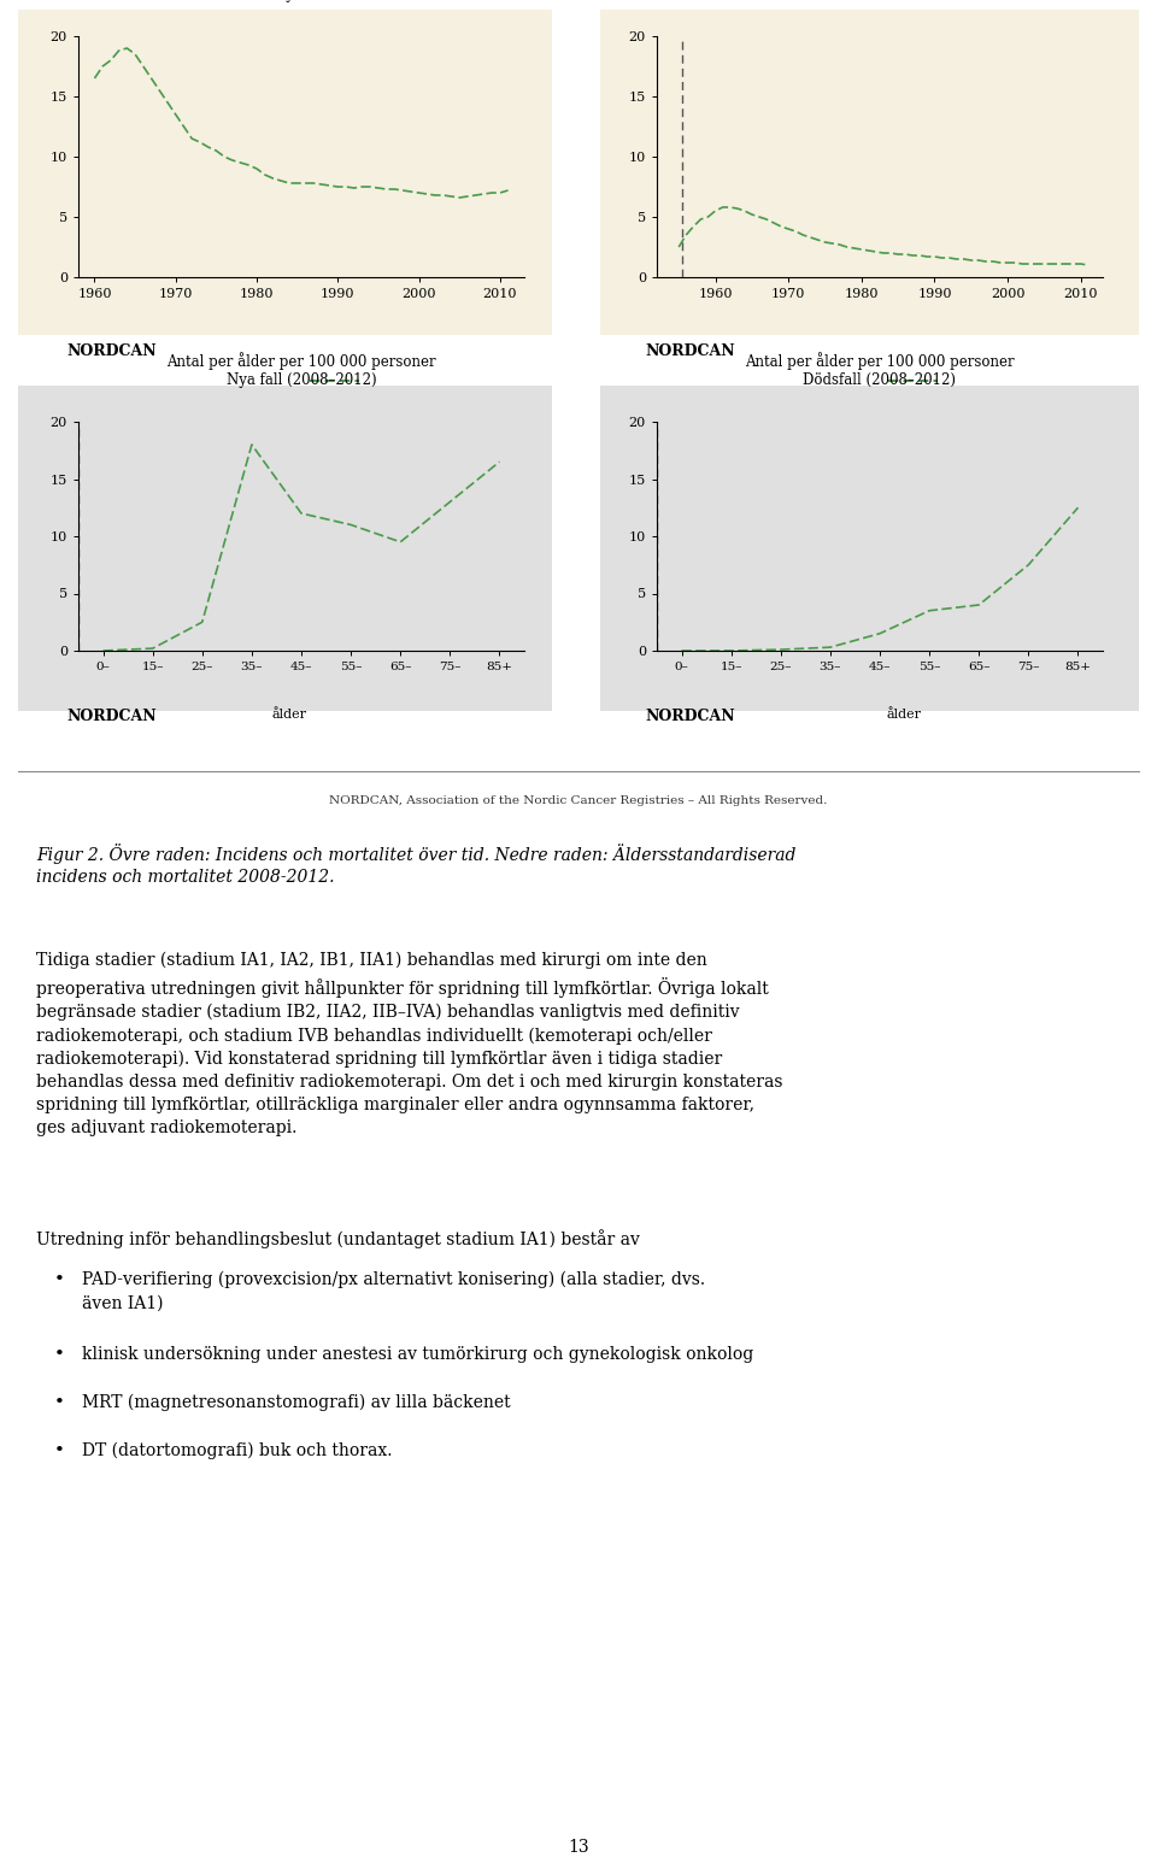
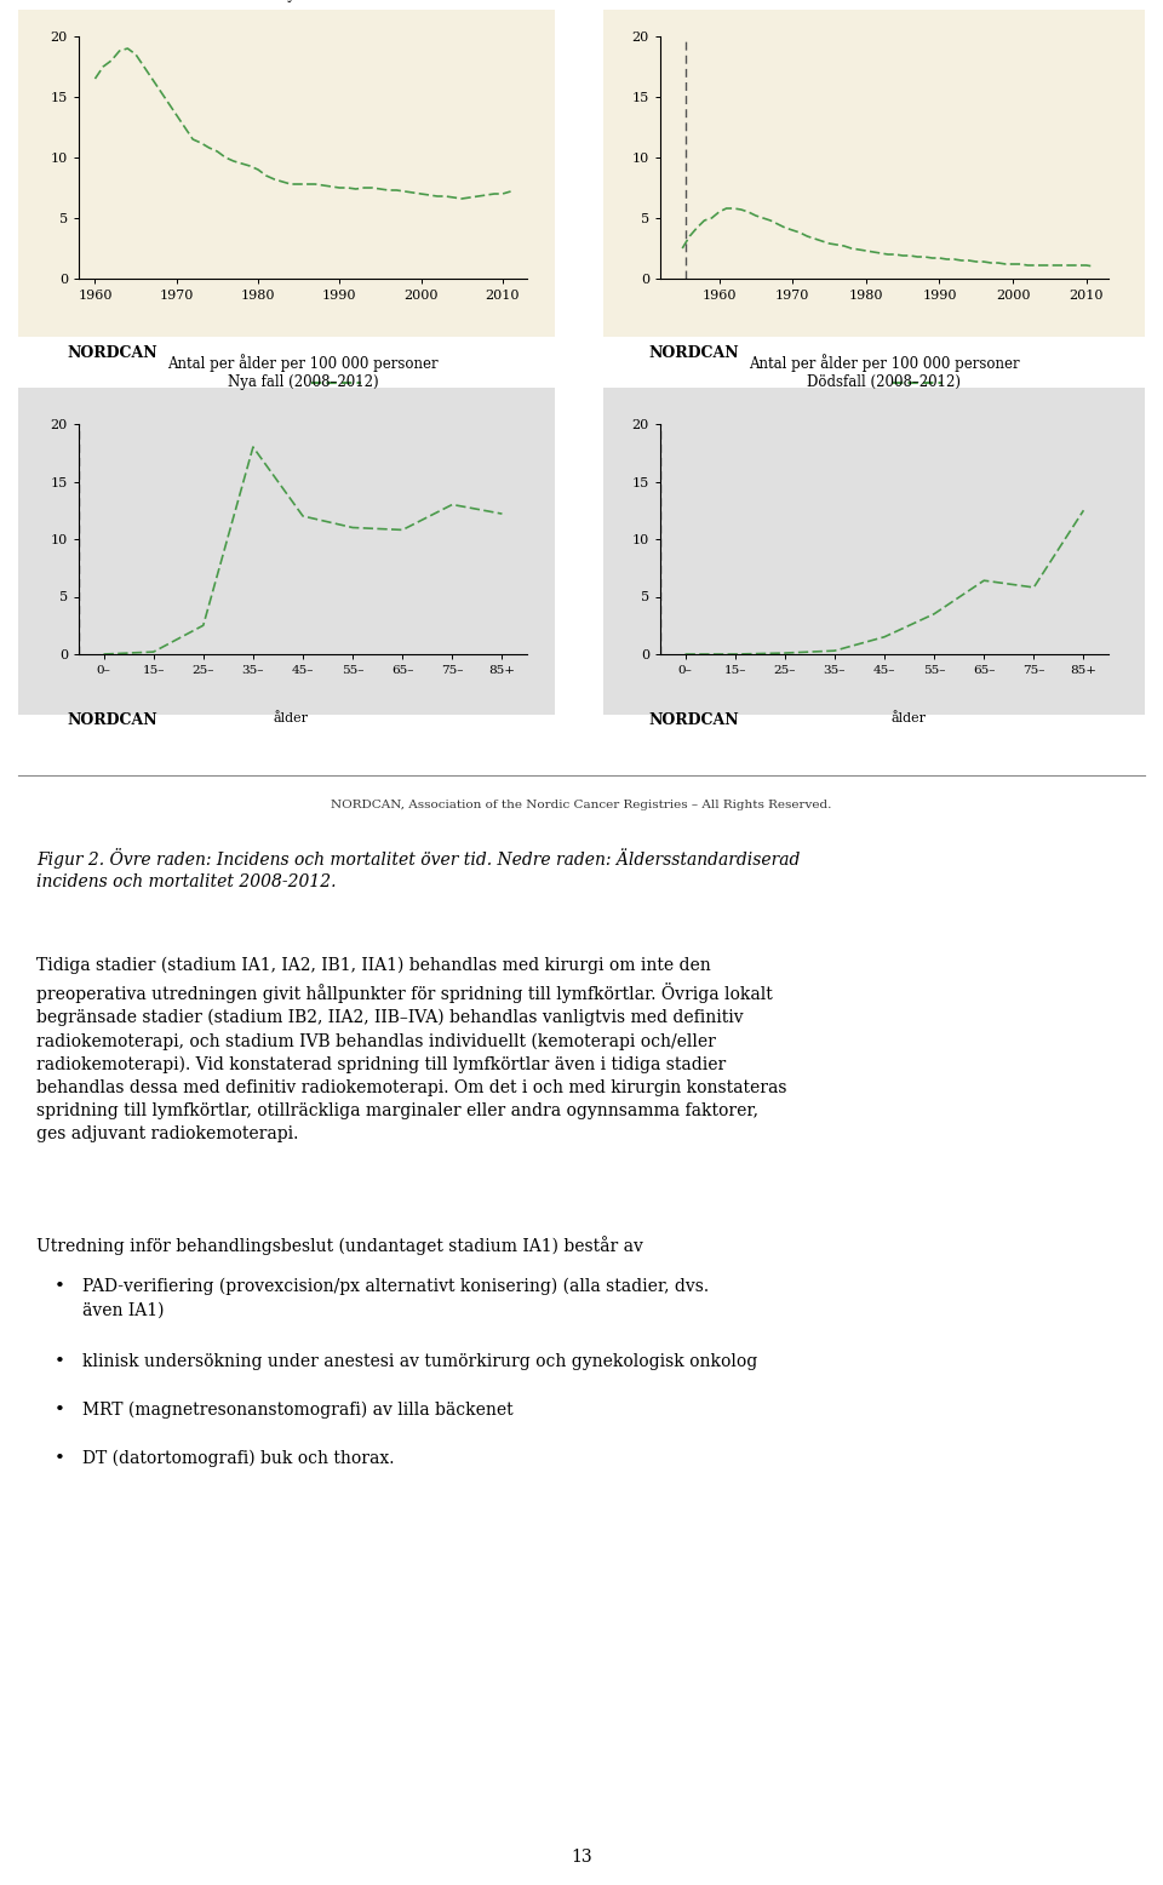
Antal per ålder per 100 000 personer Nya fall (2008–2012)/65–: 9.5 -> 10.8
Antal per ålder per 100 000 personer Nya fall (2008–2012)/85+: 16.5 -> 12.2
Antal per ålder per 100 000 personer Dödsfall (2008–2012)/65–: 4.0 -> 6.4
Antal per ålder per 100 000 personer Dödsfall (2008–2012)/75–: 7.5 -> 5.8
